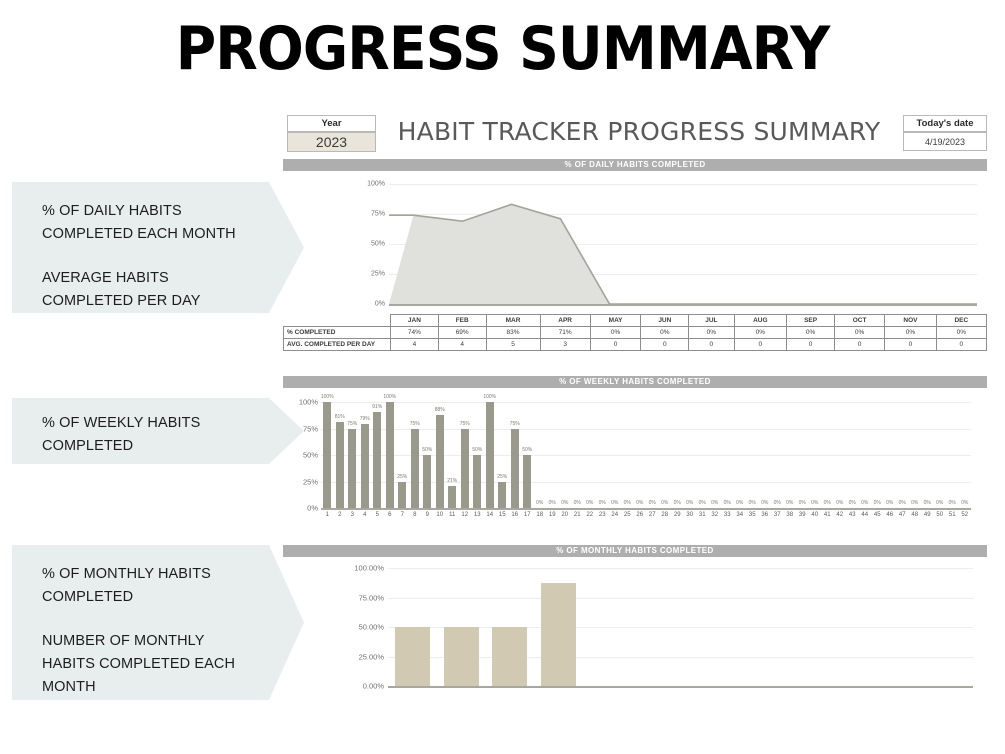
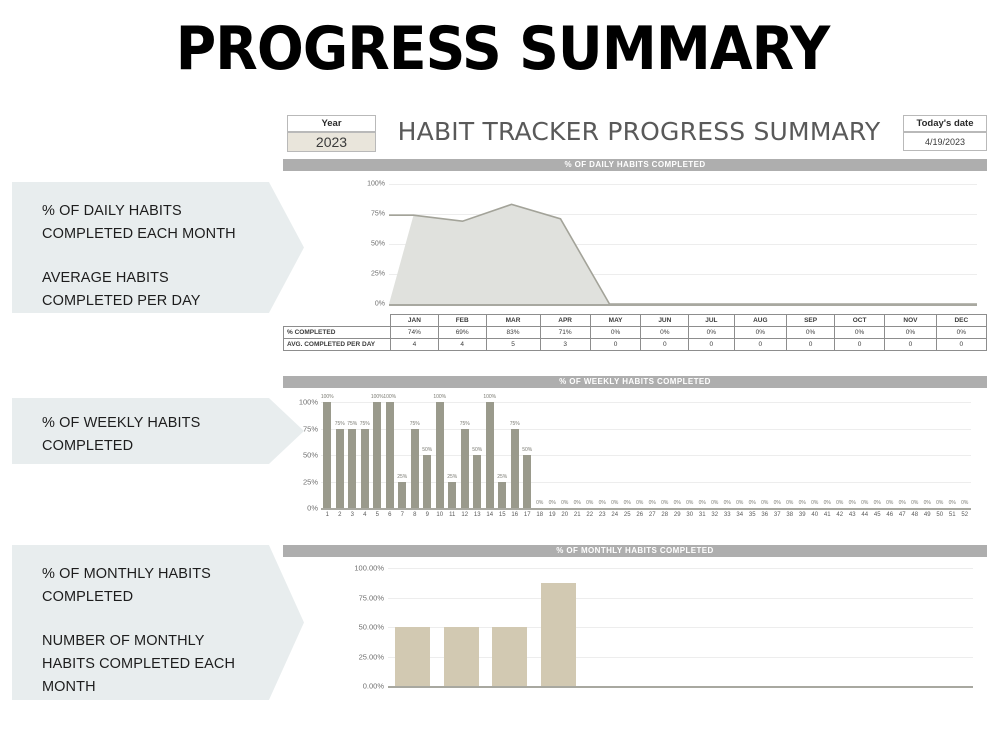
% OF WEEKLY HABITS COMPLETED/2: 81% -> 75%
% OF WEEKLY HABITS COMPLETED/4: 79% -> 75%
% OF WEEKLY HABITS COMPLETED/5: 91% -> 100%
% OF WEEKLY HABITS COMPLETED/10: 88% -> 100%
% OF WEEKLY HABITS COMPLETED/11: 21% -> 25%
